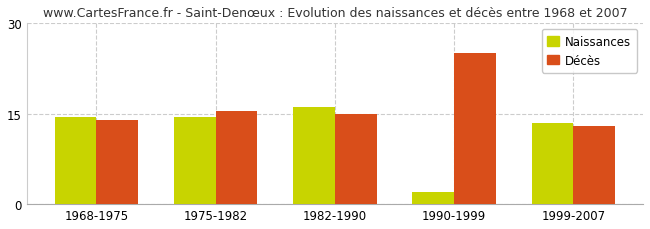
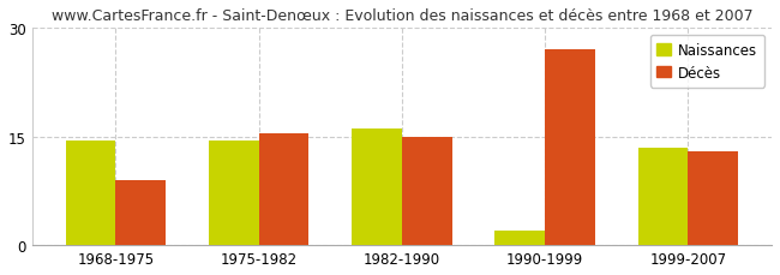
Décès/1968-1975: 14.0 -> 9.0
Décès/1990-1999: 25.0 -> 27.0
